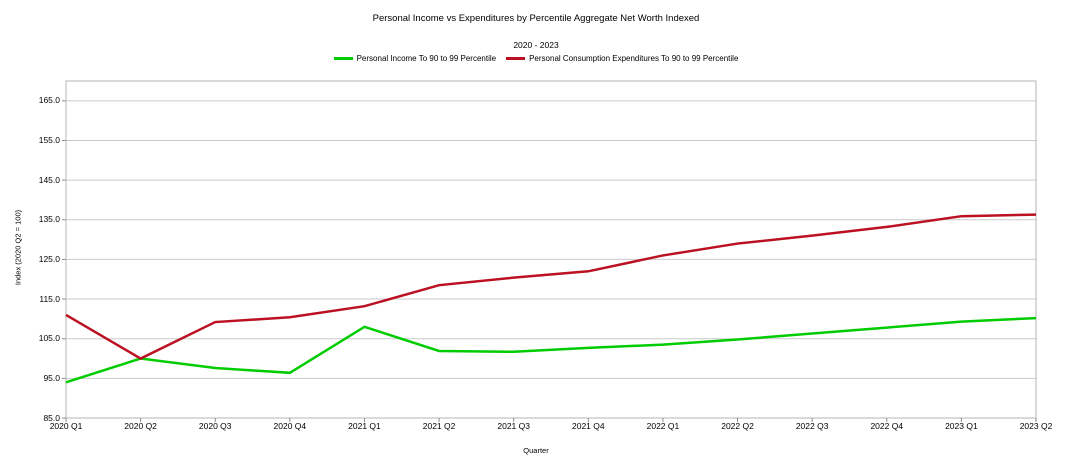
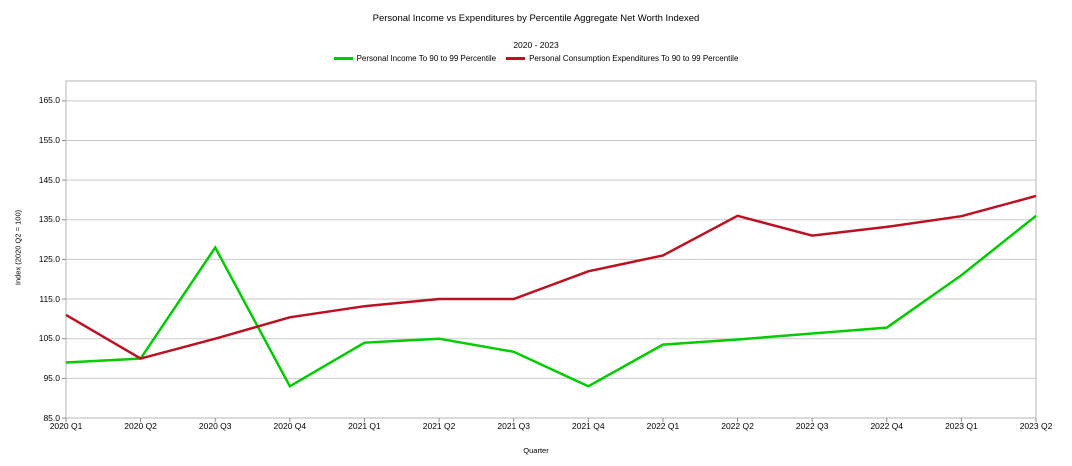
Personal Income To 90 to 99 Percentile/2020 Q1: 94 -> 99
Personal Income To 90 to 99 Percentile/2020 Q3: 98 -> 128
Personal Consumption Expenditures To 90 to 99 Percentile/2020 Q3: 109 -> 105
Personal Income To 90 to 99 Percentile/2020 Q4: 96 -> 93
Personal Income To 90 to 99 Percentile/2021 Q1: 108 -> 104
Personal Income To 90 to 99 Percentile/2021 Q2: 102 -> 105
Personal Consumption Expenditures To 90 to 99 Percentile/2021 Q2: 118 -> 115
Personal Consumption Expenditures To 90 to 99 Percentile/2021 Q3: 120 -> 115
Personal Income To 90 to 99 Percentile/2021 Q4: 103 -> 93
Personal Consumption Expenditures To 90 to 99 Percentile/2022 Q2: 129 -> 136
Personal Income To 90 to 99 Percentile/2023 Q1: 109 -> 121
Personal Income To 90 to 99 Percentile/2023 Q2: 110 -> 136
Personal Consumption Expenditures To 90 to 99 Percentile/2023 Q2: 136 -> 141
